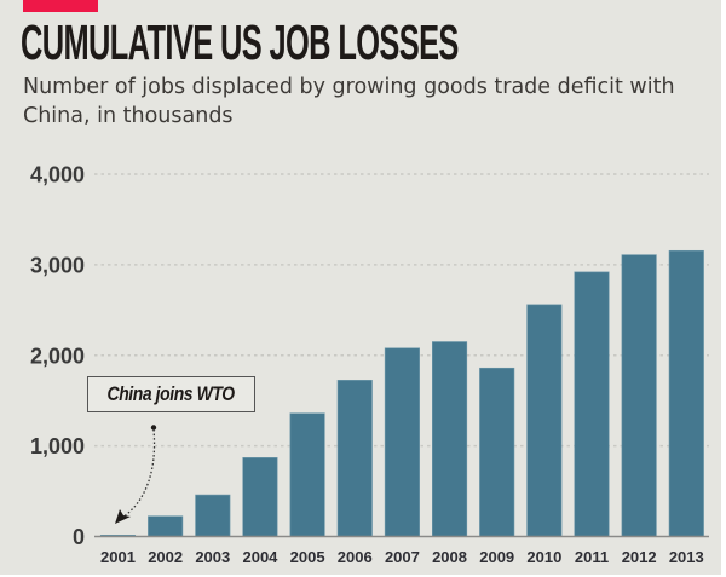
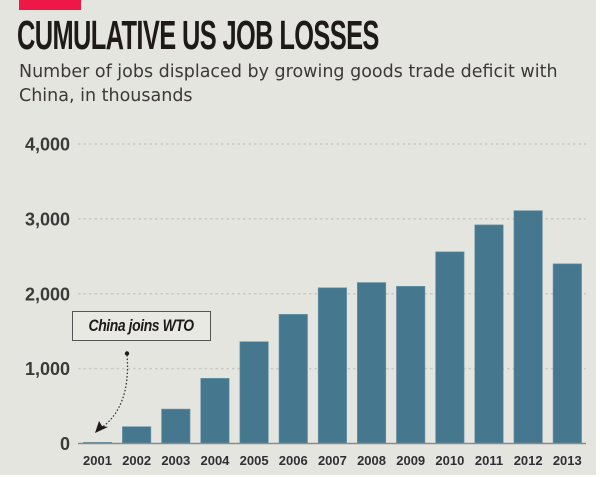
2009: 1900 -> 2100
2013: 3200 -> 2400
